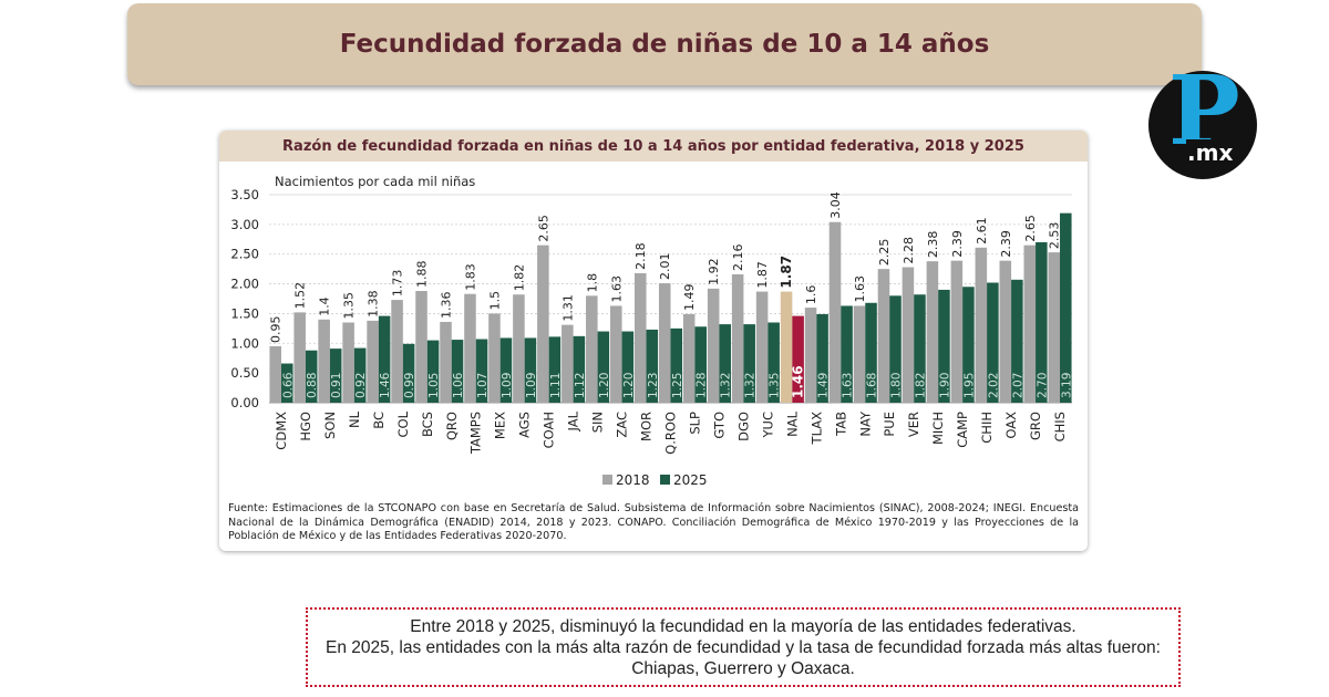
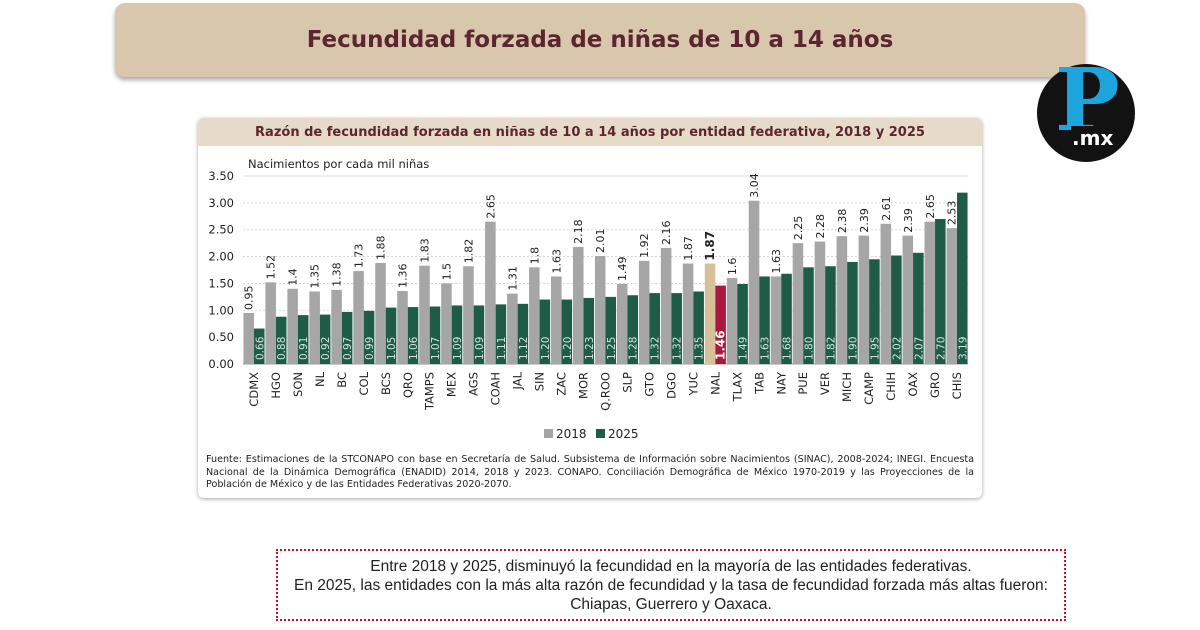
2025/BC: 1.46 -> 0.97
